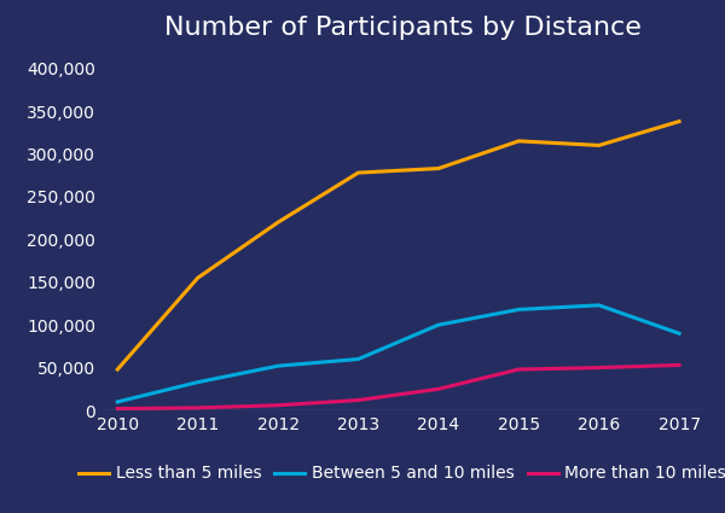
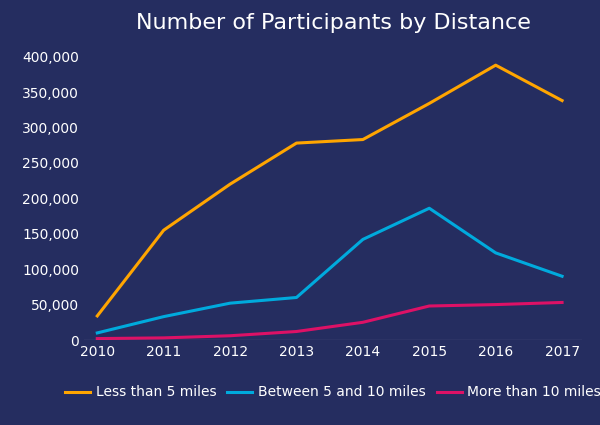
Less than 5 miles/2010: 48,000 -> 34,000
Between 5 and 10 miles/2014: 100,000 -> 142,000
Less than 5 miles/2015: 315,000 -> 334,000
Between 5 and 10 miles/2015: 118,000 -> 186,000
Less than 5 miles/2016: 310,000 -> 388,000
